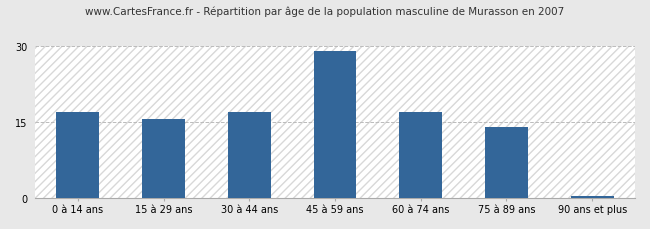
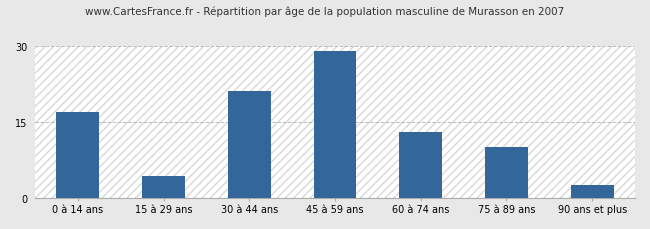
15 à 29 ans: 15.5 -> 4.4
30 à 44 ans: 17.0 -> 21.0
60 à 74 ans: 17.0 -> 13.0
75 à 89 ans: 14.0 -> 10.0
90 ans et plus: 0.5 -> 2.6
